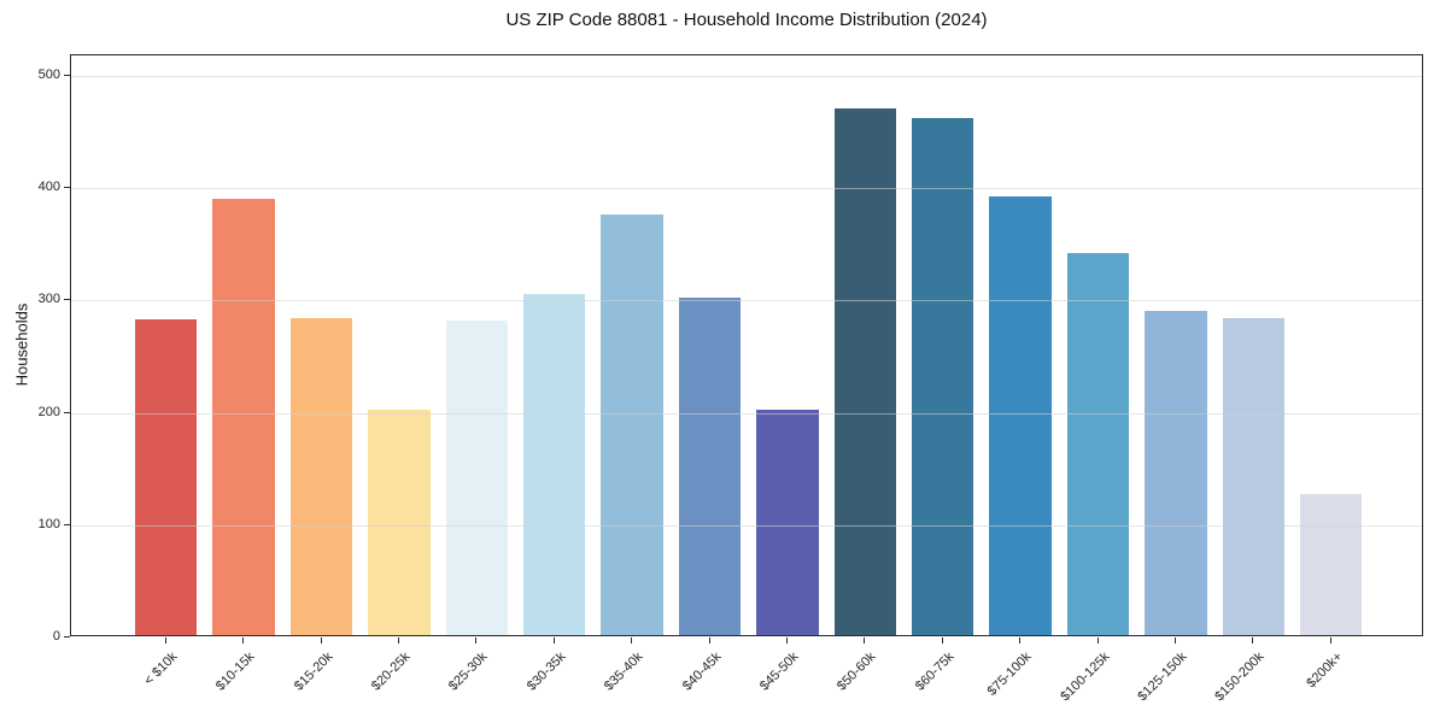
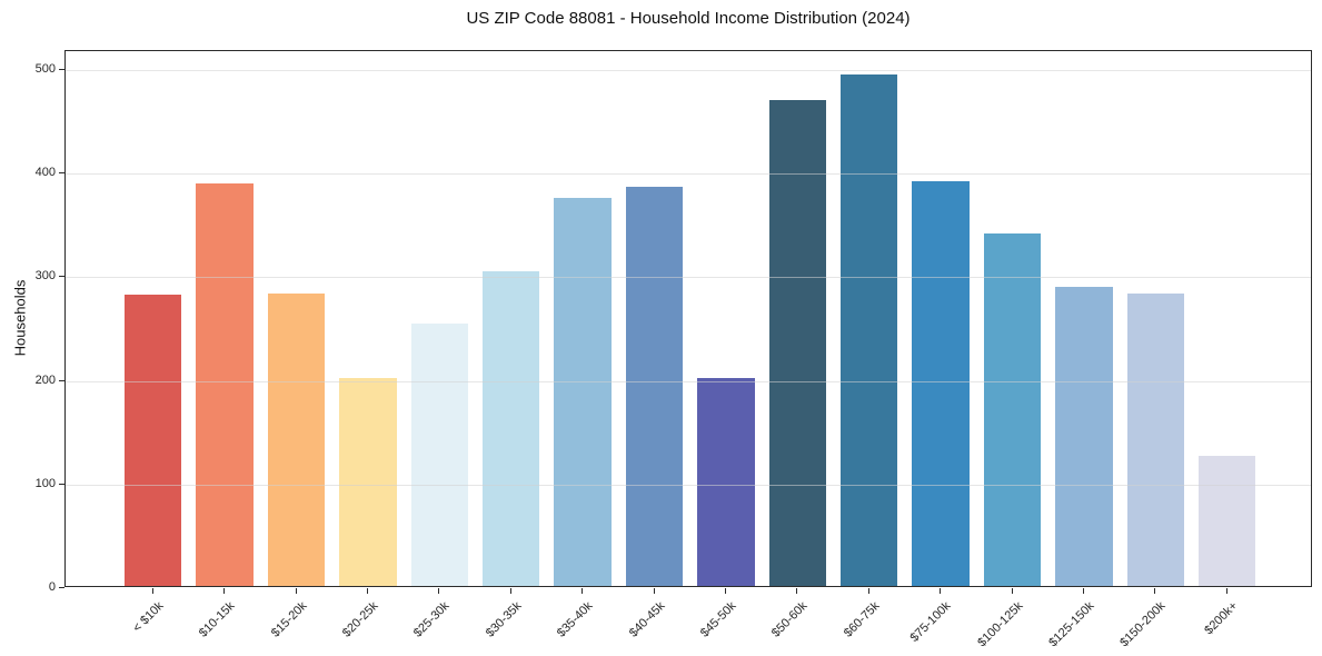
$25-30k: 280 -> 250
$40-45k: 300 -> 380
$60-75k: 460 -> 490
